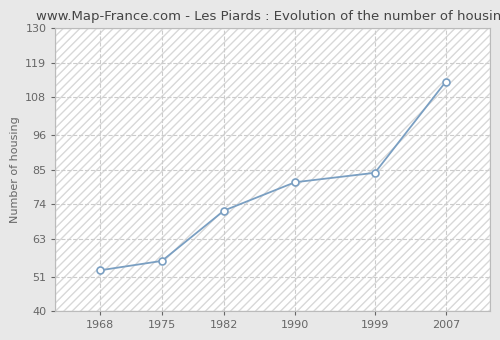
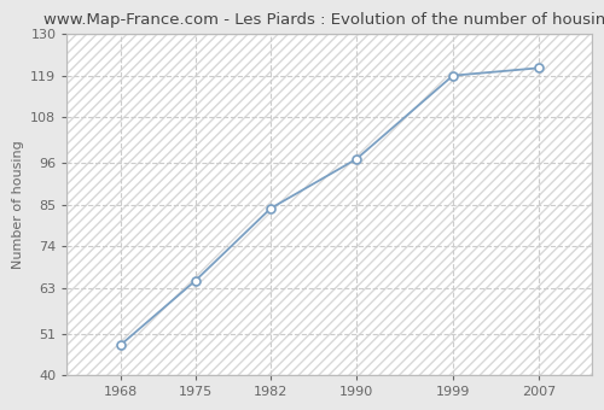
1968: 53 -> 48
1975: 56 -> 65
1982: 72 -> 84
1990: 81 -> 97
1999: 84 -> 119
2007: 113 -> 121
